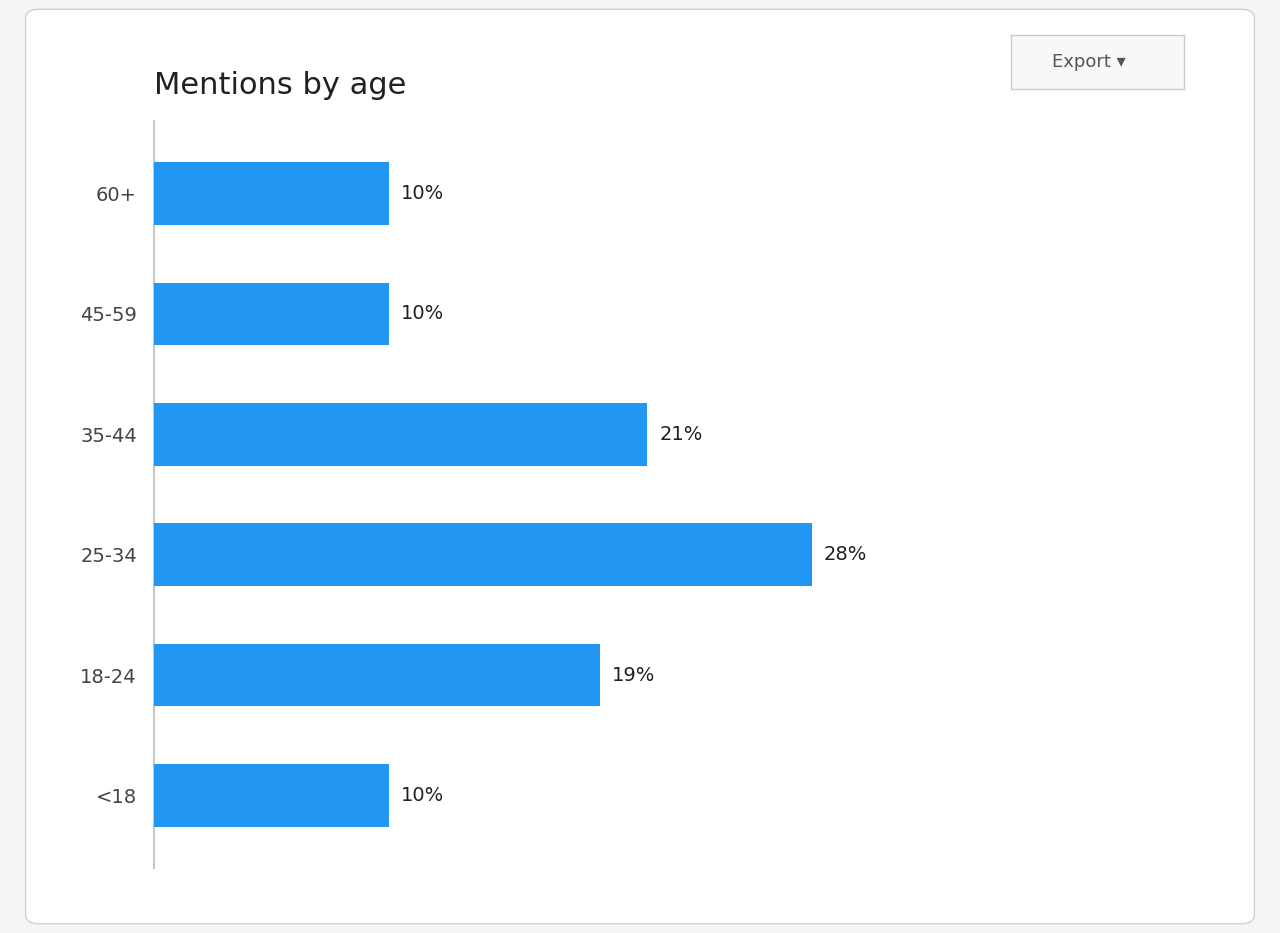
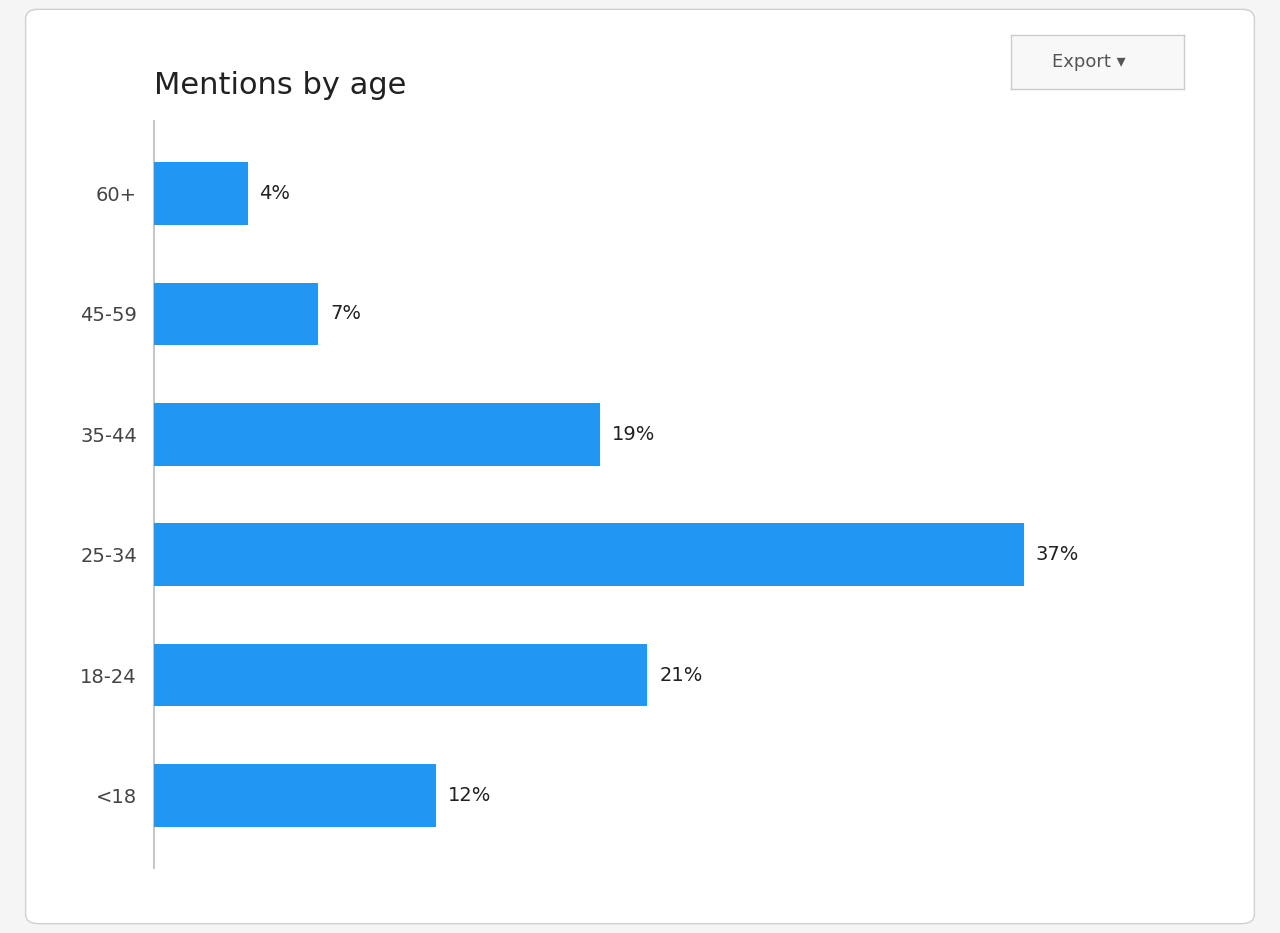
60+: 10% -> 4%
45-59: 10% -> 7%
35-44: 21% -> 19%
25-34: 28% -> 37%
18-24: 19% -> 21%
<18: 10% -> 12%
